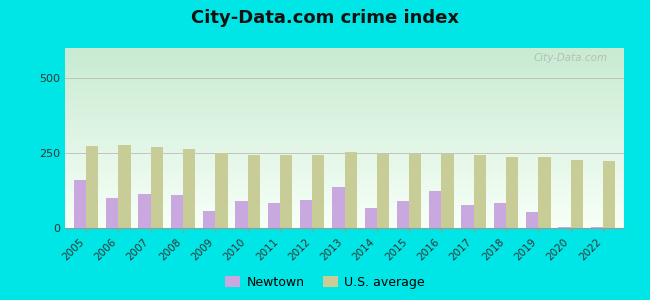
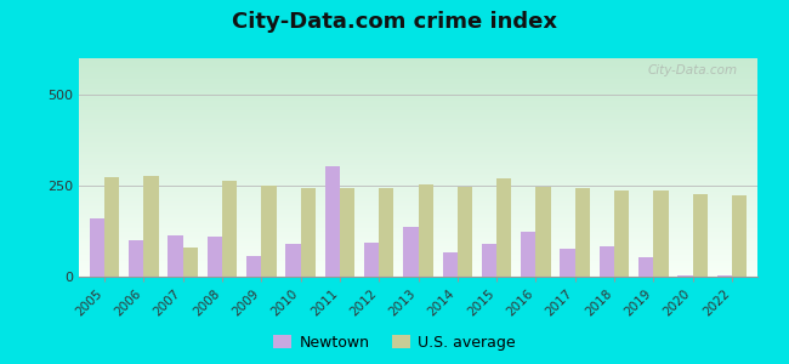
U.S. average/2007: 270 -> 80
Newtown/2011: 82 -> 305
U.S. average/2015: 246 -> 270
